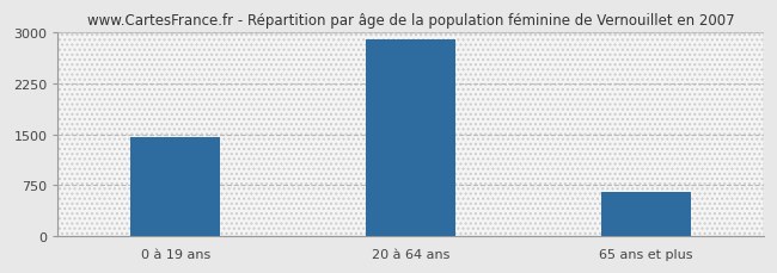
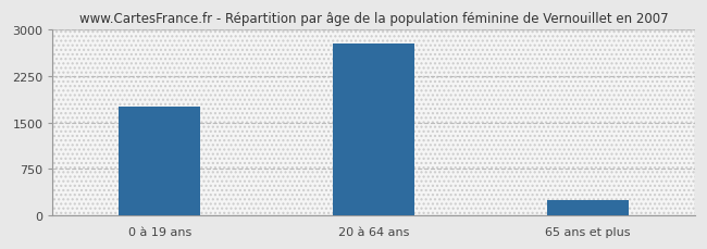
0 à 19 ans: 1450 -> 1760
20 à 64 ans: 2900 -> 2780
65 ans et plus: 650 -> 240
